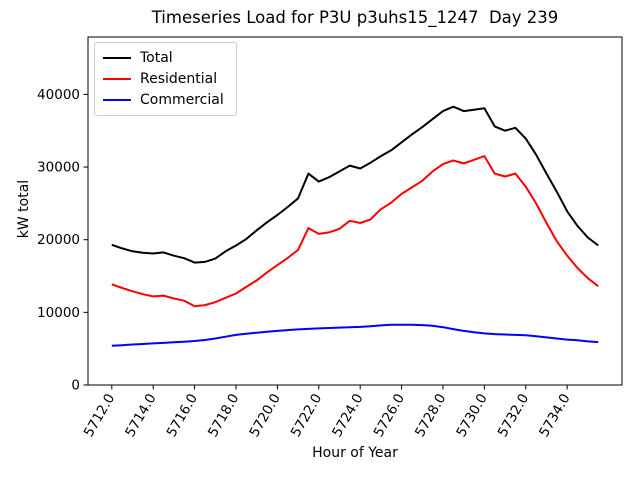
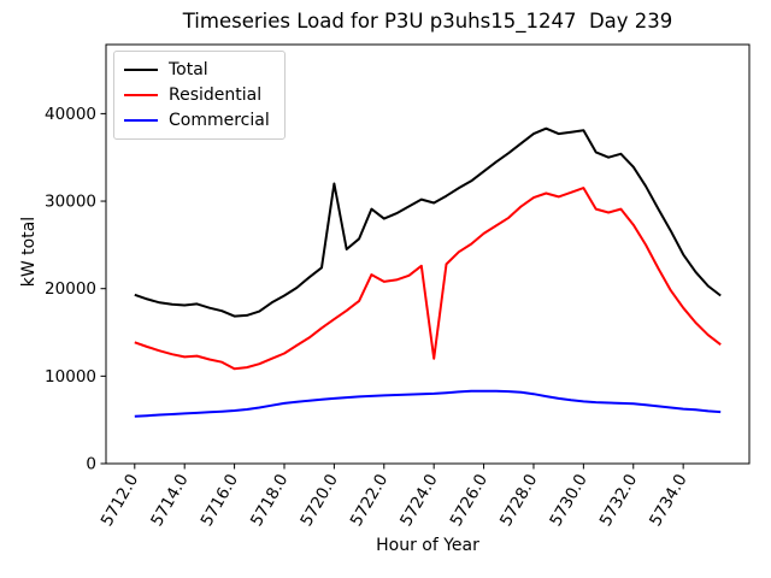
Total/5720.0: 23000 -> 32000
Residential/5724.0: 22000 -> 12000
